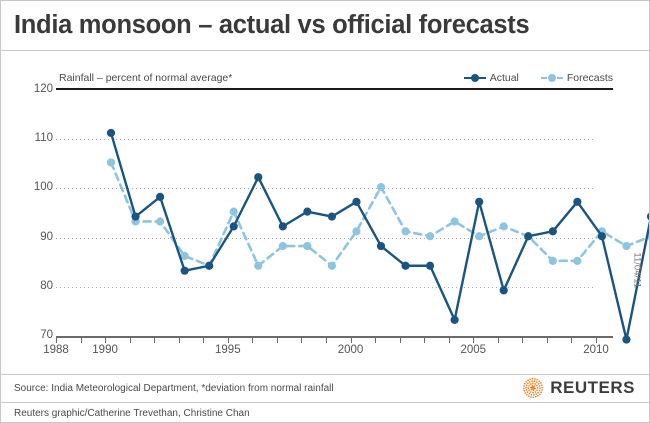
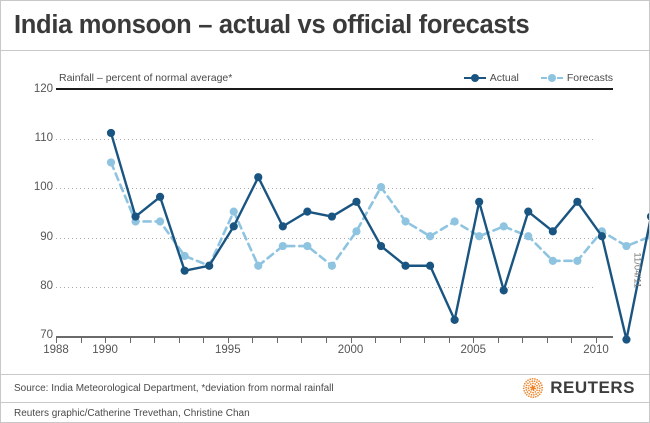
Forecasts/2000: 99 -> 101
Actual/2005: 98 -> 103
